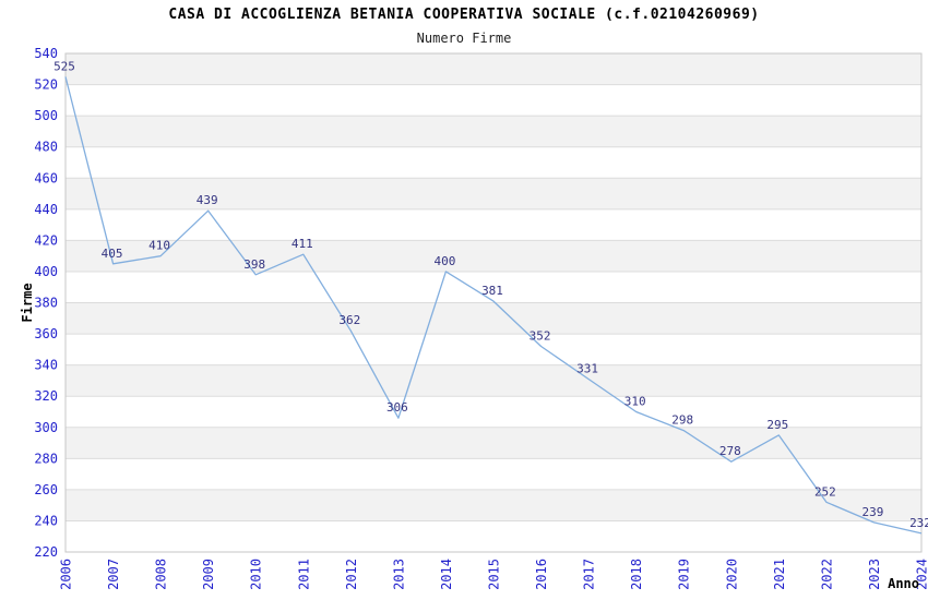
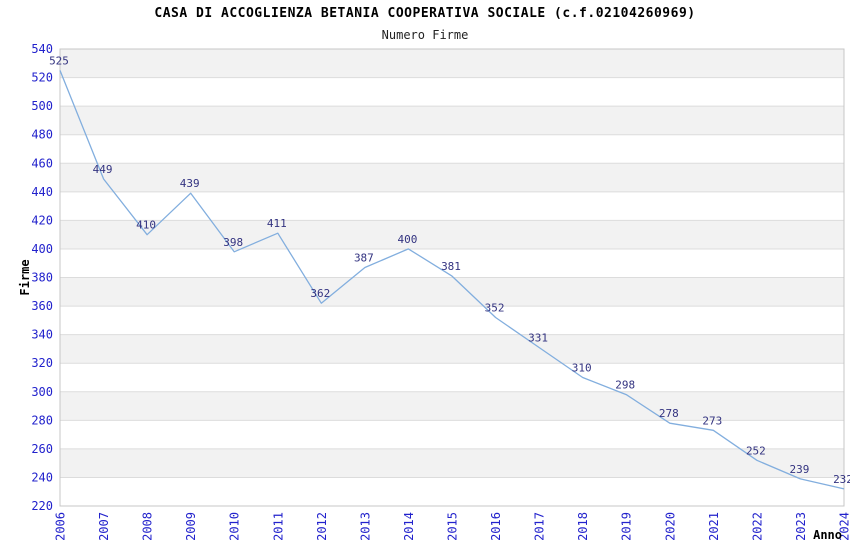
2007: 405 -> 449
2013: 306 -> 387
2021: 295 -> 273
